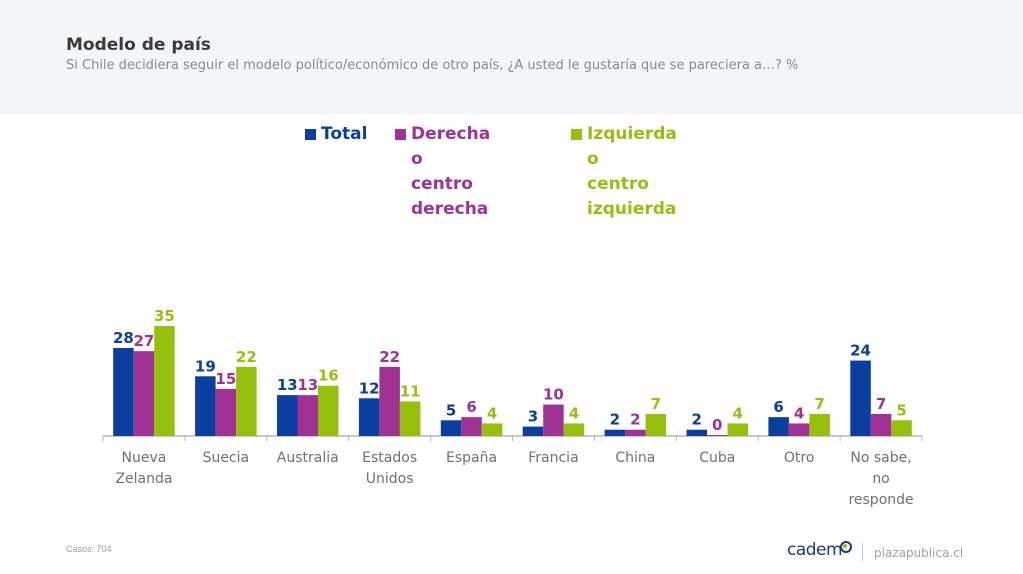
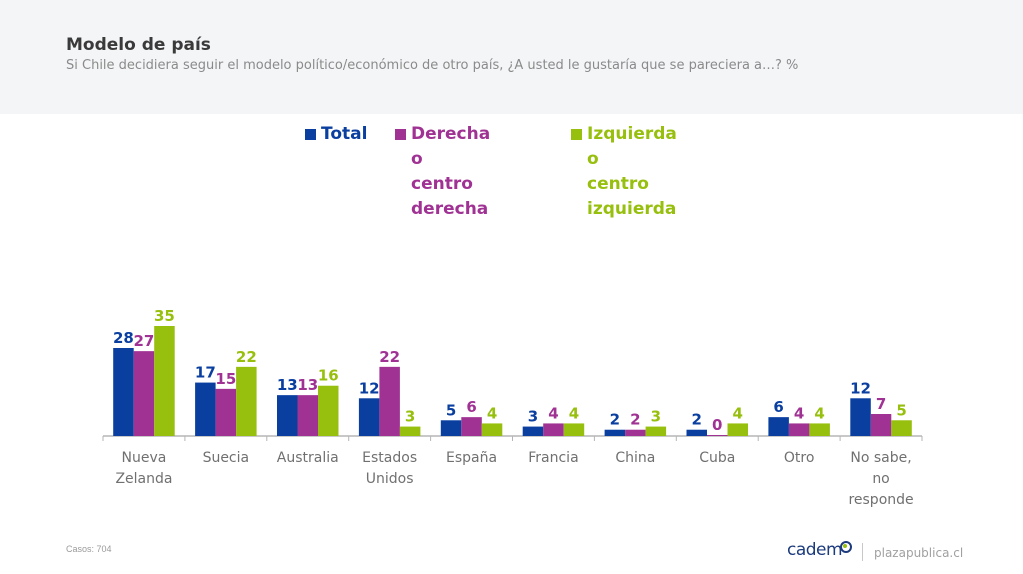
Total/Suecia: 19 -> 17
Izquierda o centro izquierda/Estados Unidos: 11 -> 3
Derecha o centro derecha/Francia: 10 -> 4
Izquierda o centro izquierda/China: 7 -> 3
Izquierda o centro izquierda/Otro: 7 -> 4
Total/No sabe, no responde: 24 -> 12
